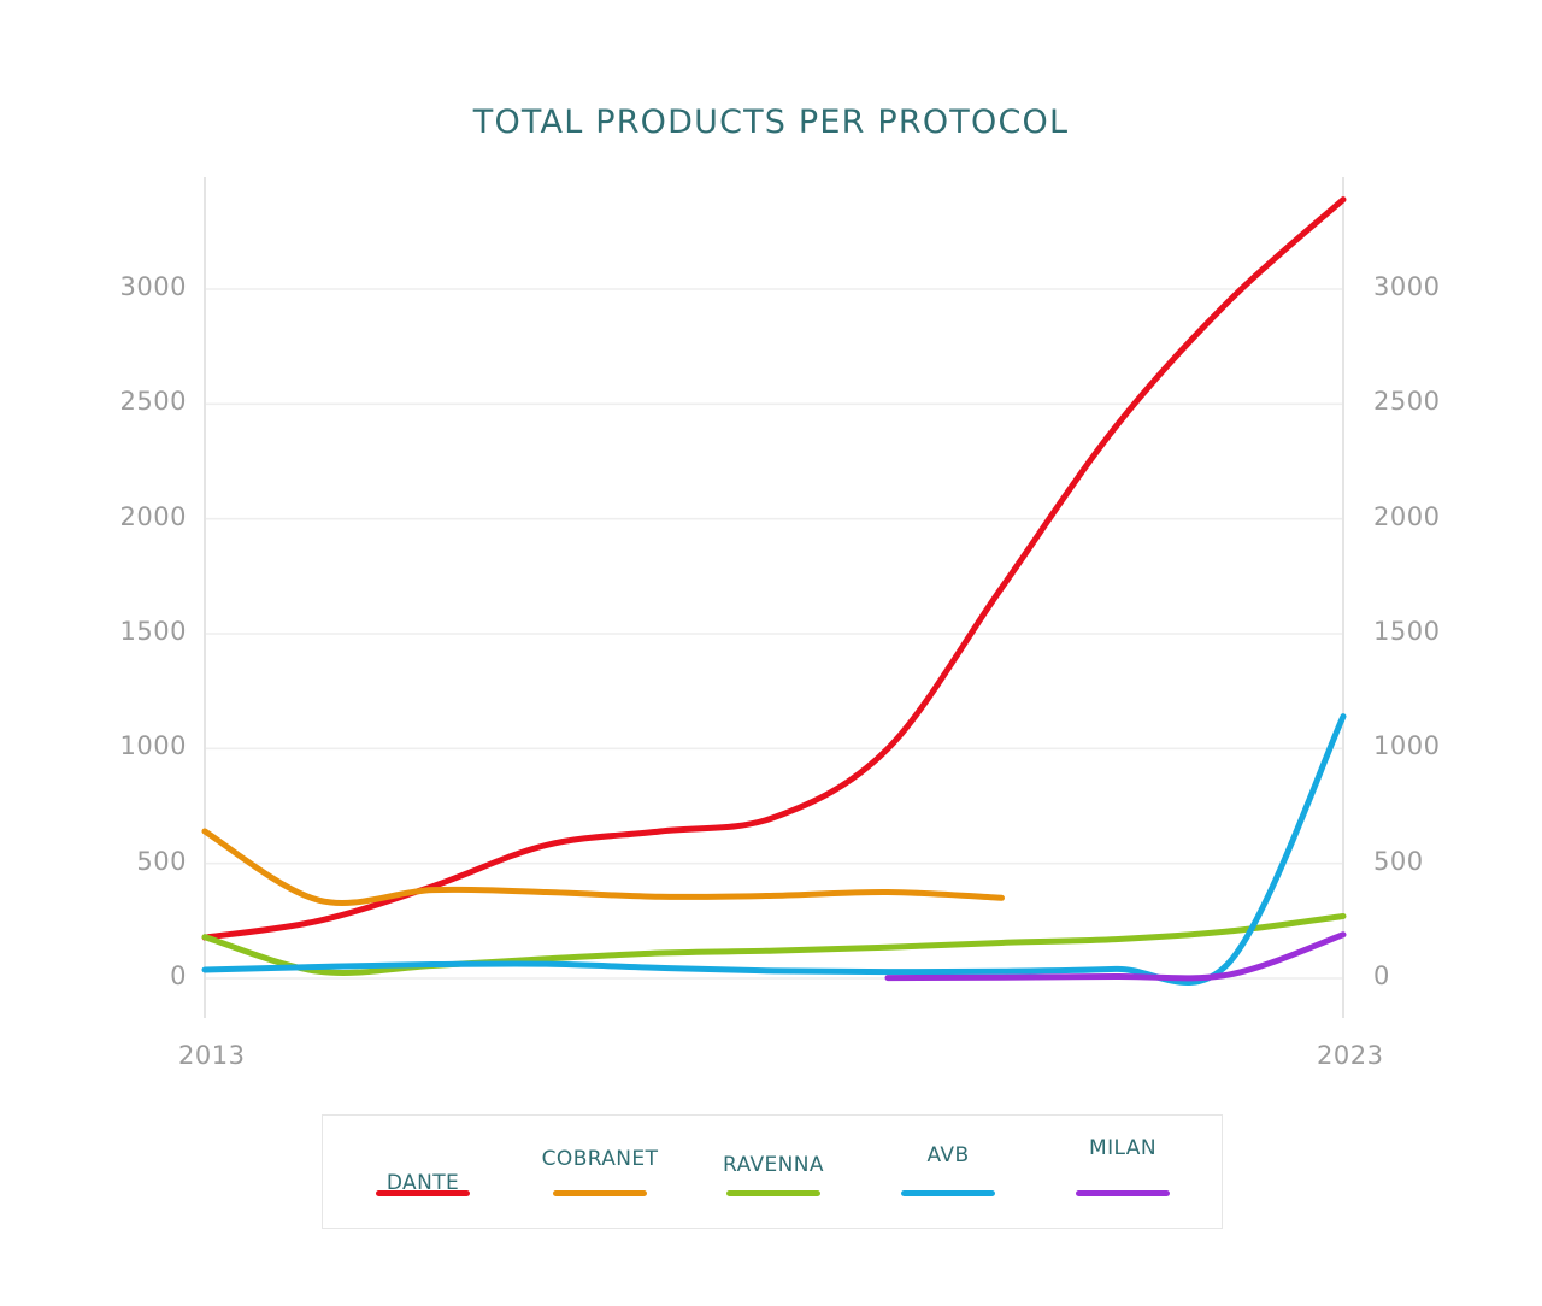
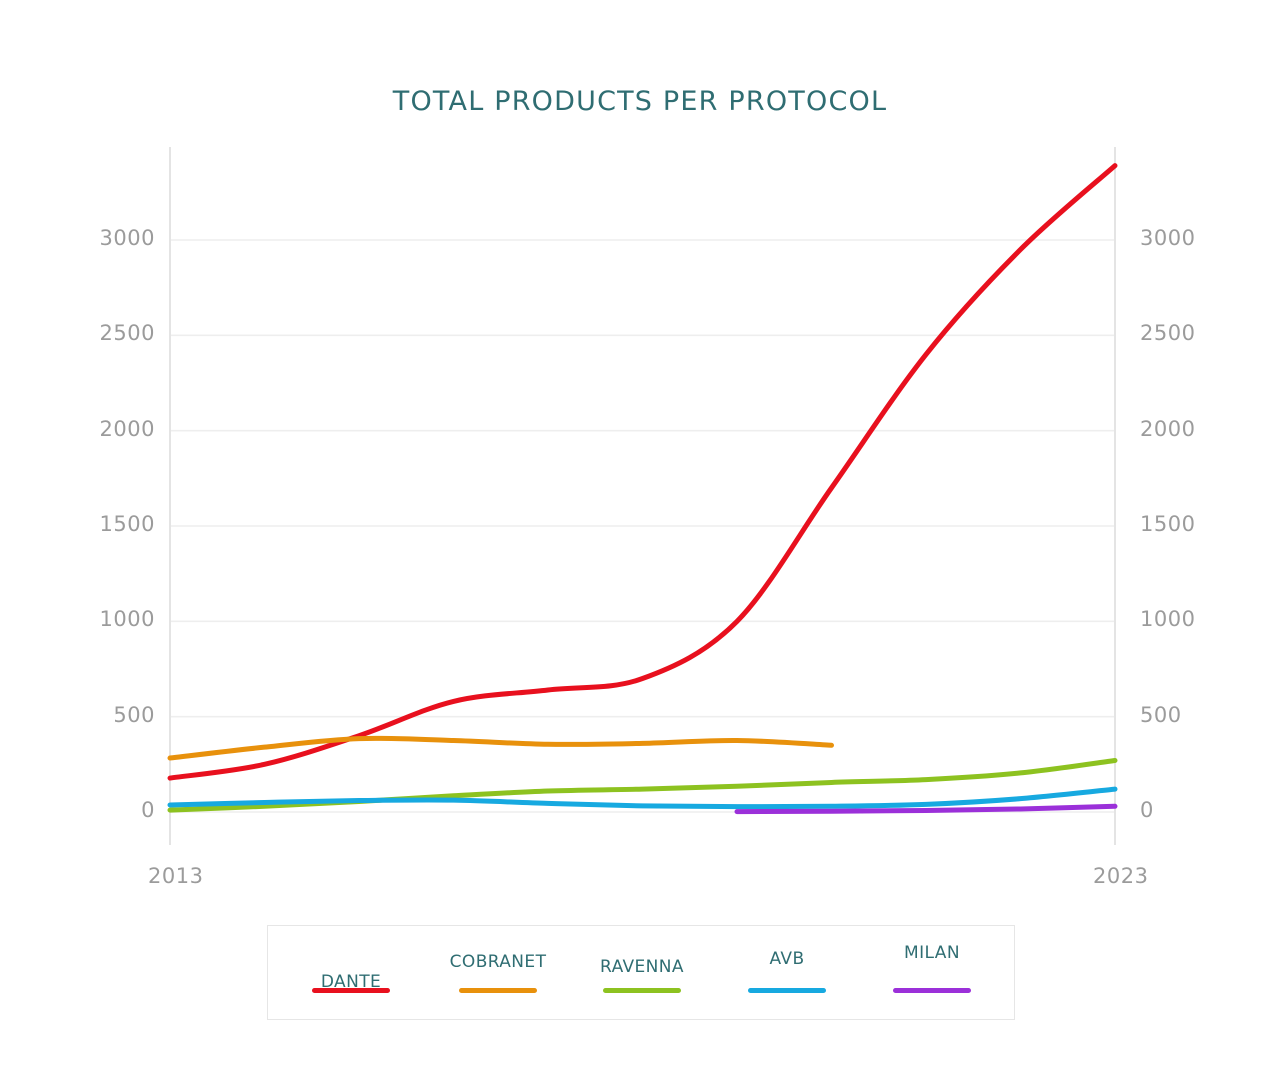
COBRANET/2013: 640 -> 280
RAVENNA/2013: 180 -> 10
AVB/2023: 1140 -> 120
MILAN/2023: 190 -> 30
